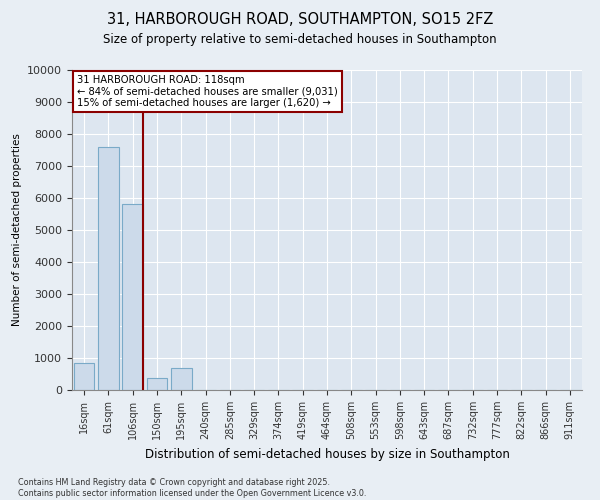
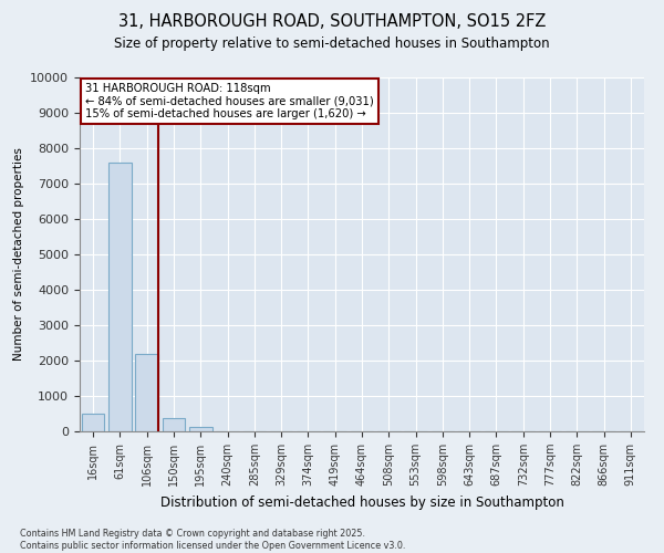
16sqm: 850 -> 500
106sqm: 5800 -> 2200
195sqm: 700 -> 130
